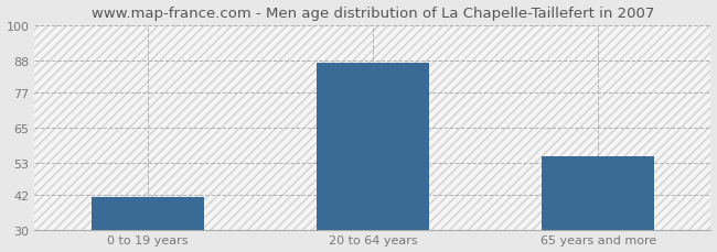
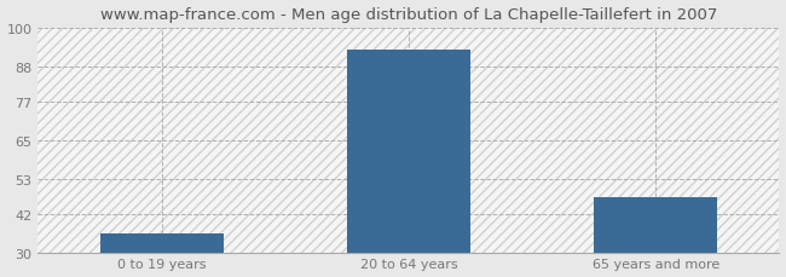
0 to 19 years: 41 -> 36
20 to 64 years: 87 -> 93
65 years and more: 55 -> 47
